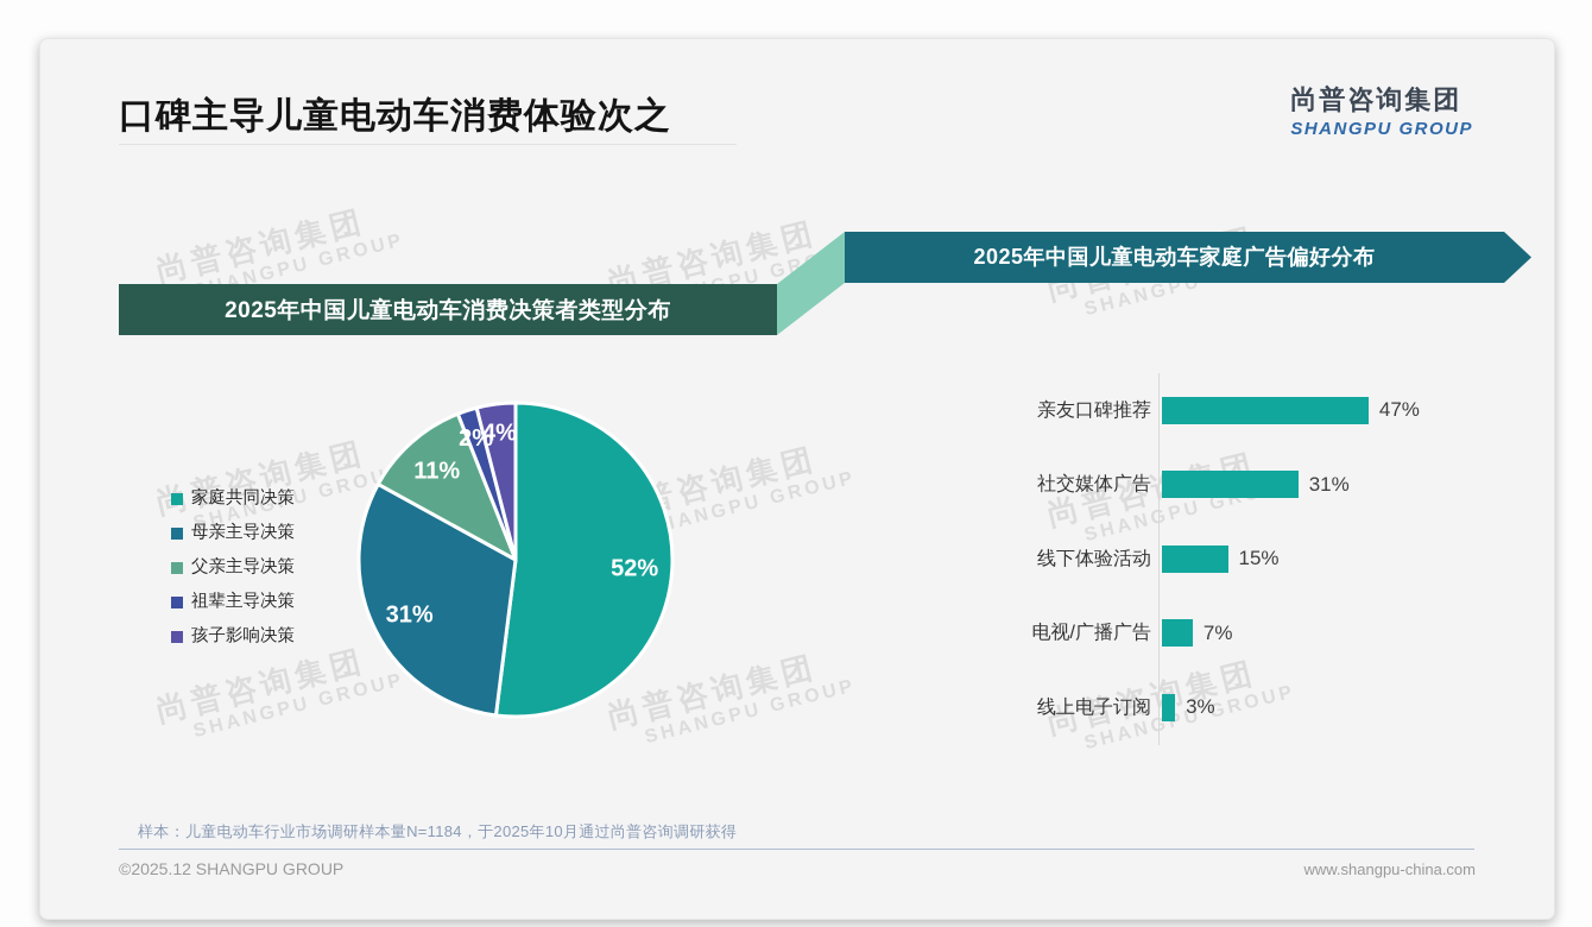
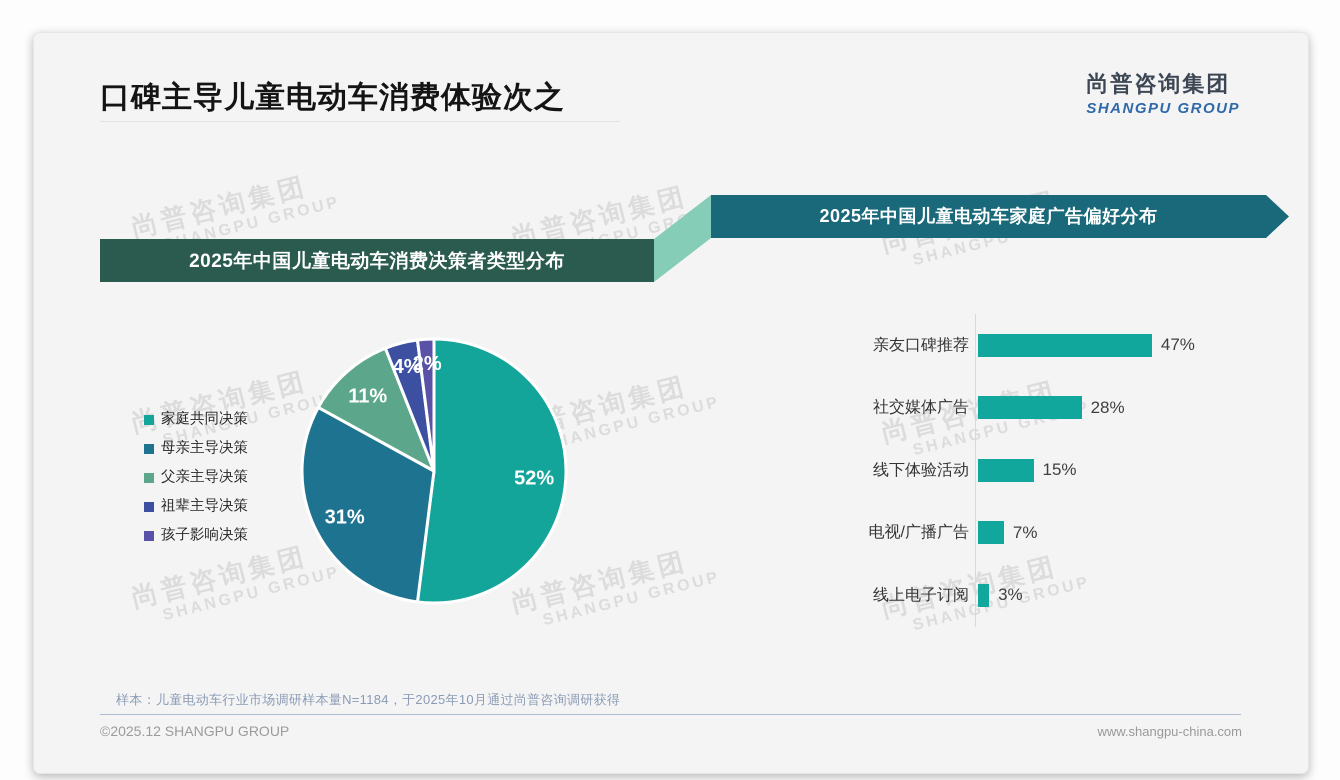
2025年中国儿童电动车消费决策者类型分布/祖辈主导决策: 2% -> 4%
2025年中国儿童电动车消费决策者类型分布/孩子影响决策: 4% -> 2%
2025年中国儿童电动车家庭广告偏好分布/社交媒体广告: 31% -> 28%
